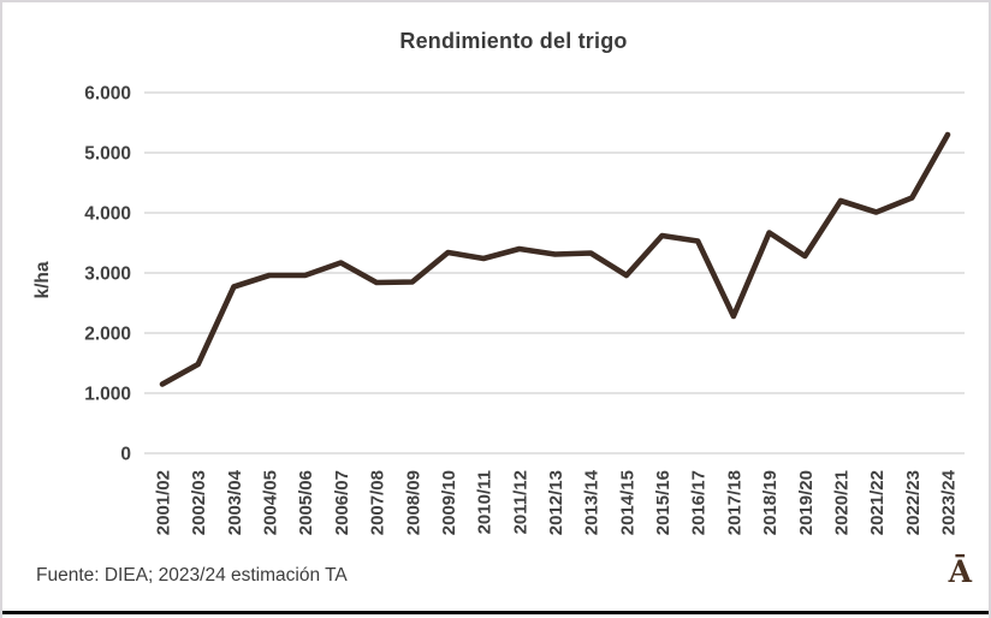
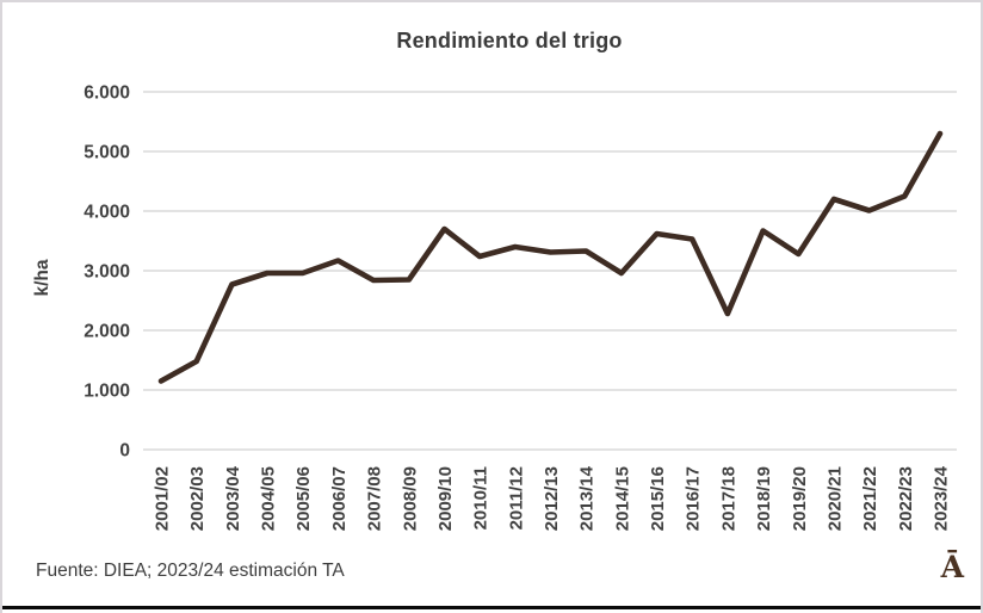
2009/10: 3300 -> 3700
